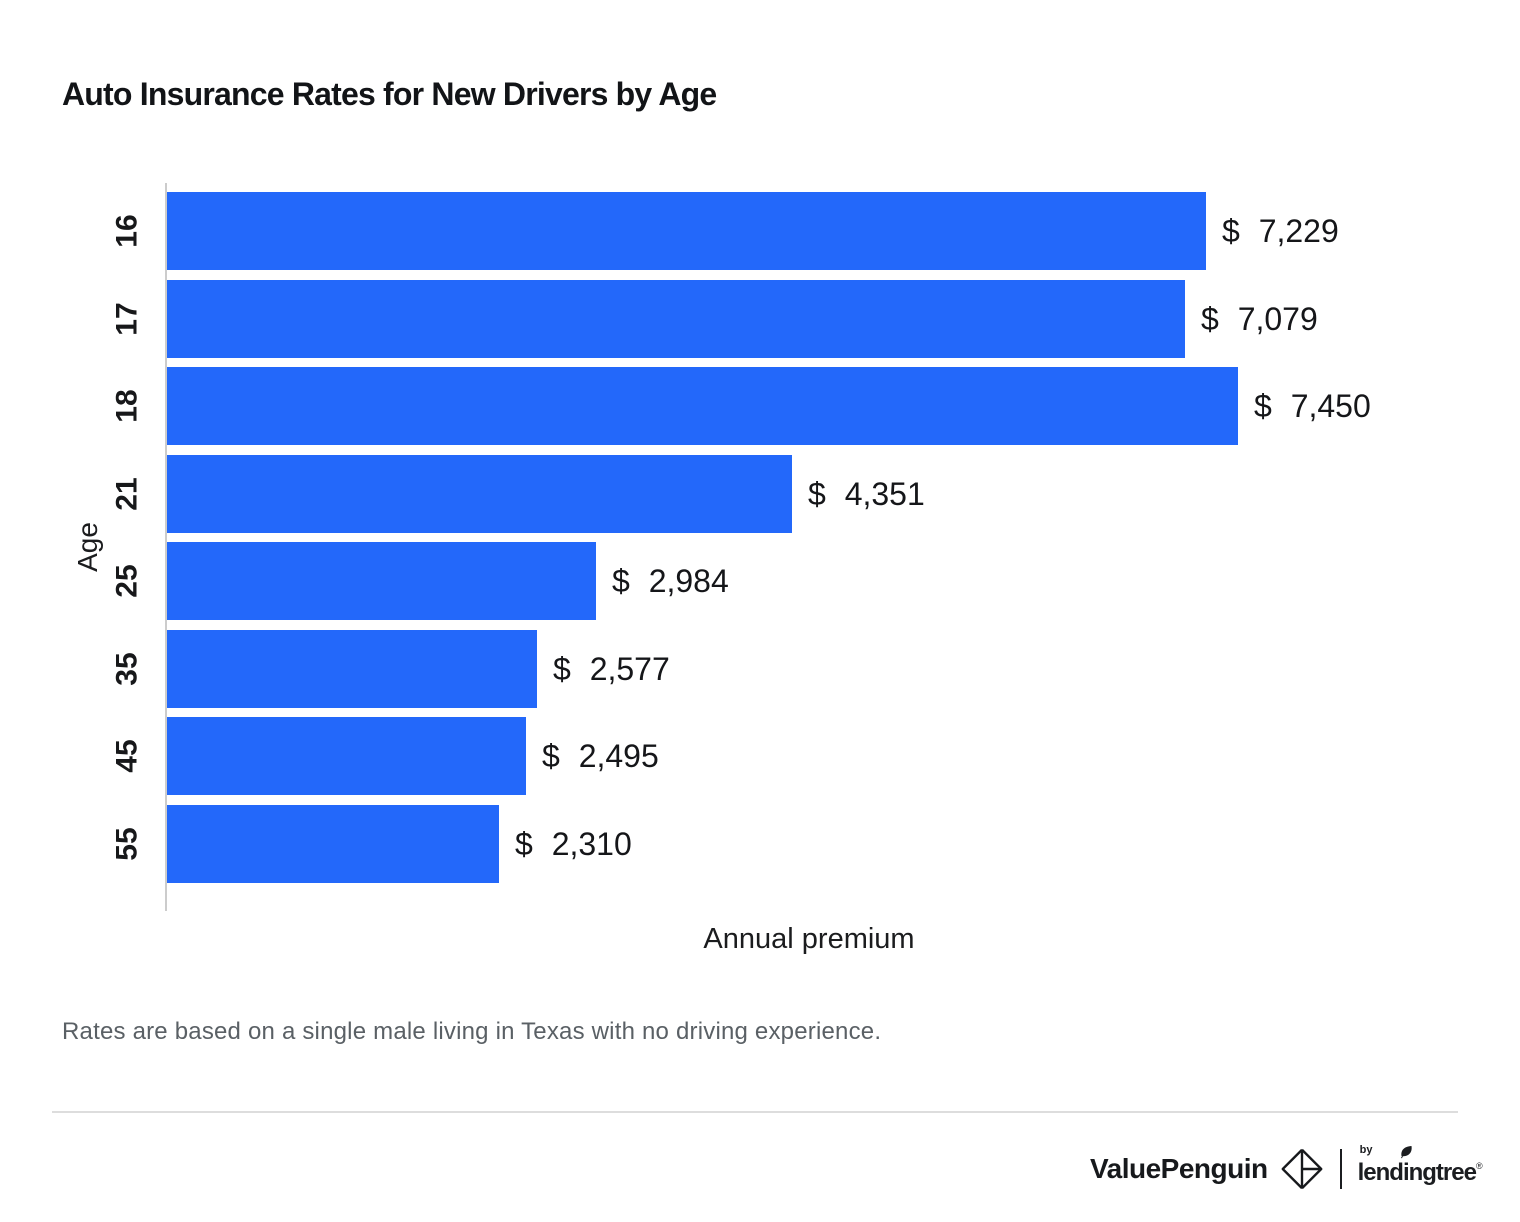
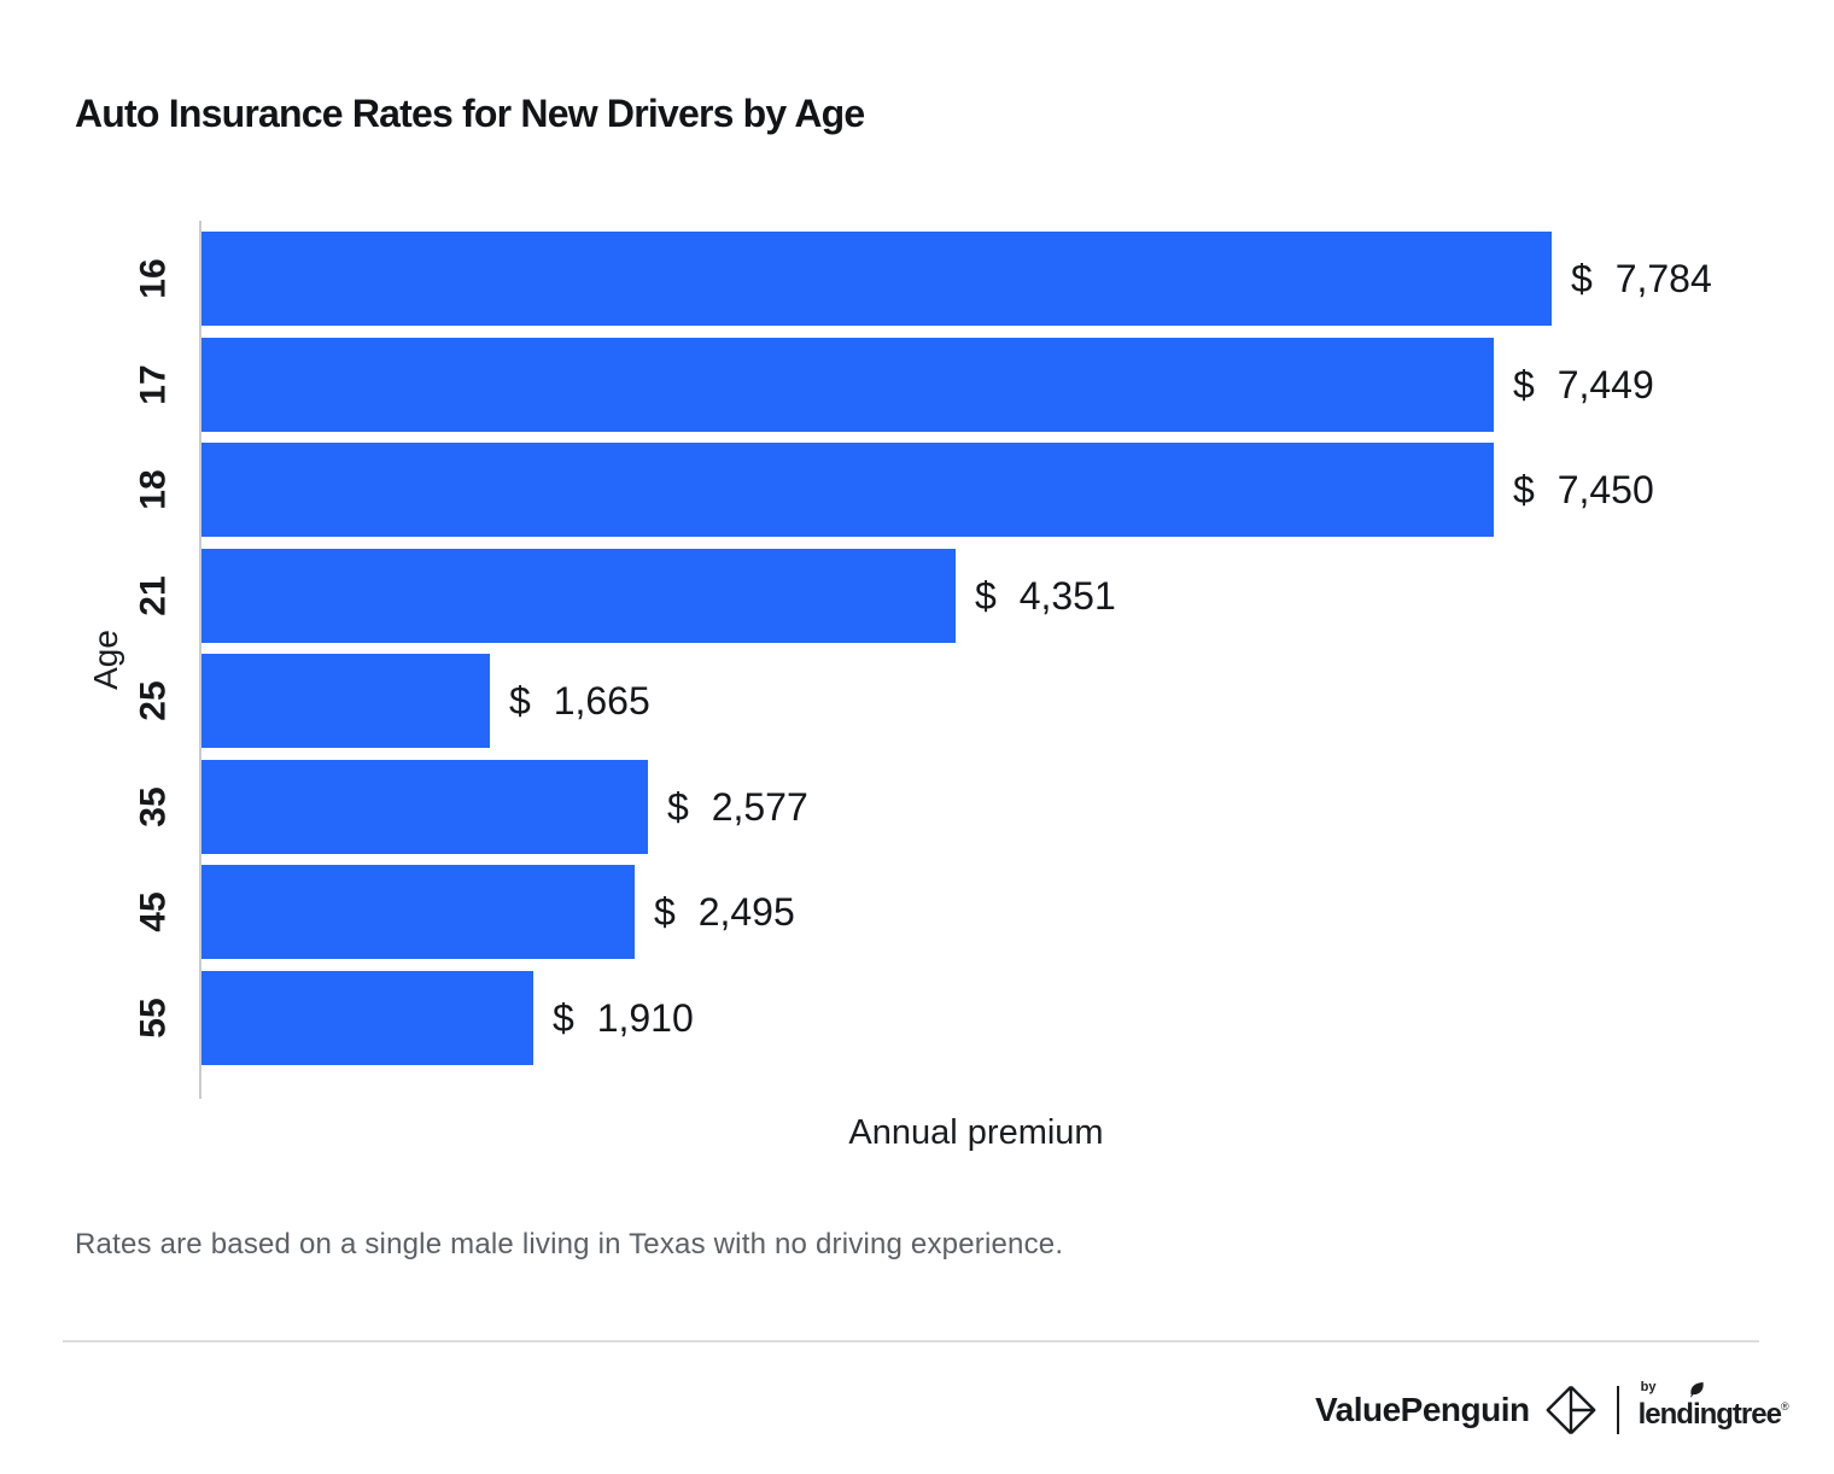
16: 7,229 -> 7,784
17: 7,079 -> 7,449
25: 2,984 -> 1,665
55: 2,310 -> 1,910
